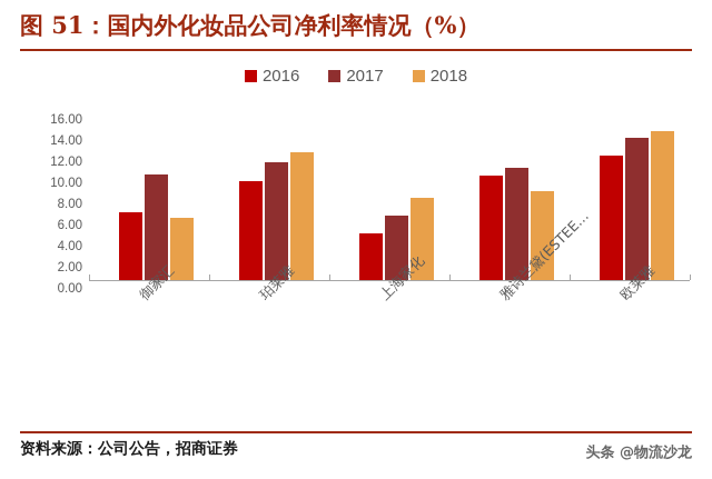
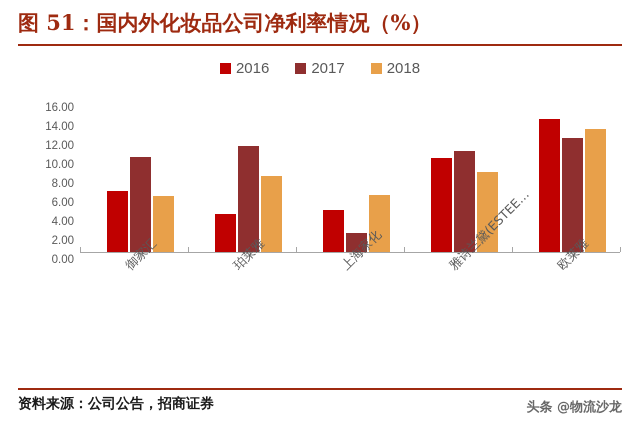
2016/珀莱雅: 9 -> 4
2018/珀莱雅: 12 -> 8
2017/上海家化: 6 -> 2
2018/上海家化: 8 -> 6
2016/欧莱雅: 12 -> 14
2017/欧莱雅: 14 -> 12
2018/欧莱雅: 14 -> 13
